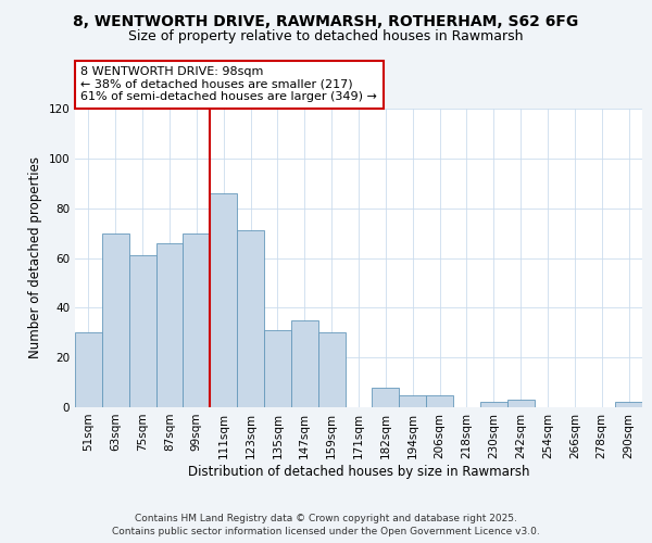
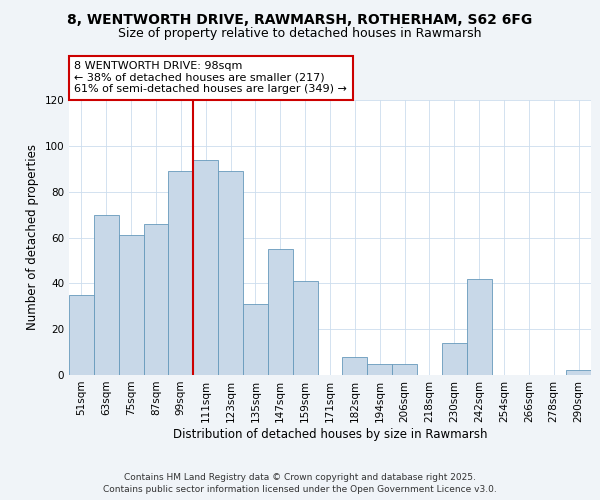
51sqm: 30 -> 35
99sqm: 70 -> 89
111sqm: 86 -> 94
123sqm: 71 -> 89
147sqm: 35 -> 55
159sqm: 30 -> 41
230sqm: 2 -> 14
242sqm: 3 -> 42
